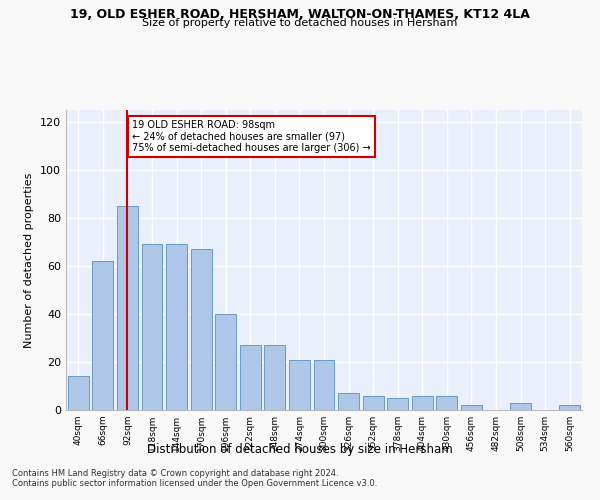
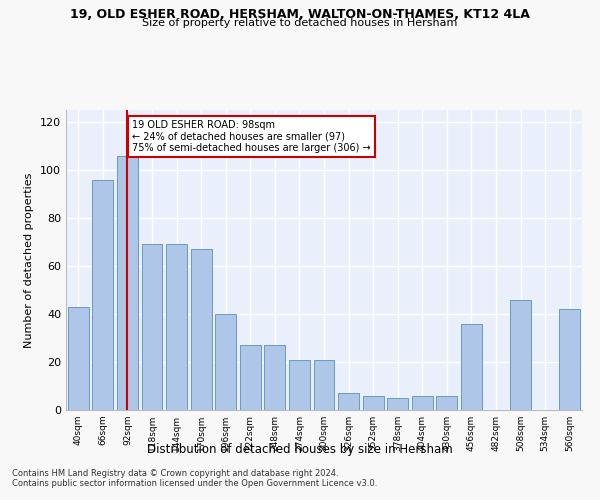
40sqm: 14 -> 43
66sqm: 62 -> 96
92sqm: 85 -> 106
456sqm: 2 -> 36
508sqm: 3 -> 46
560sqm: 2 -> 42
